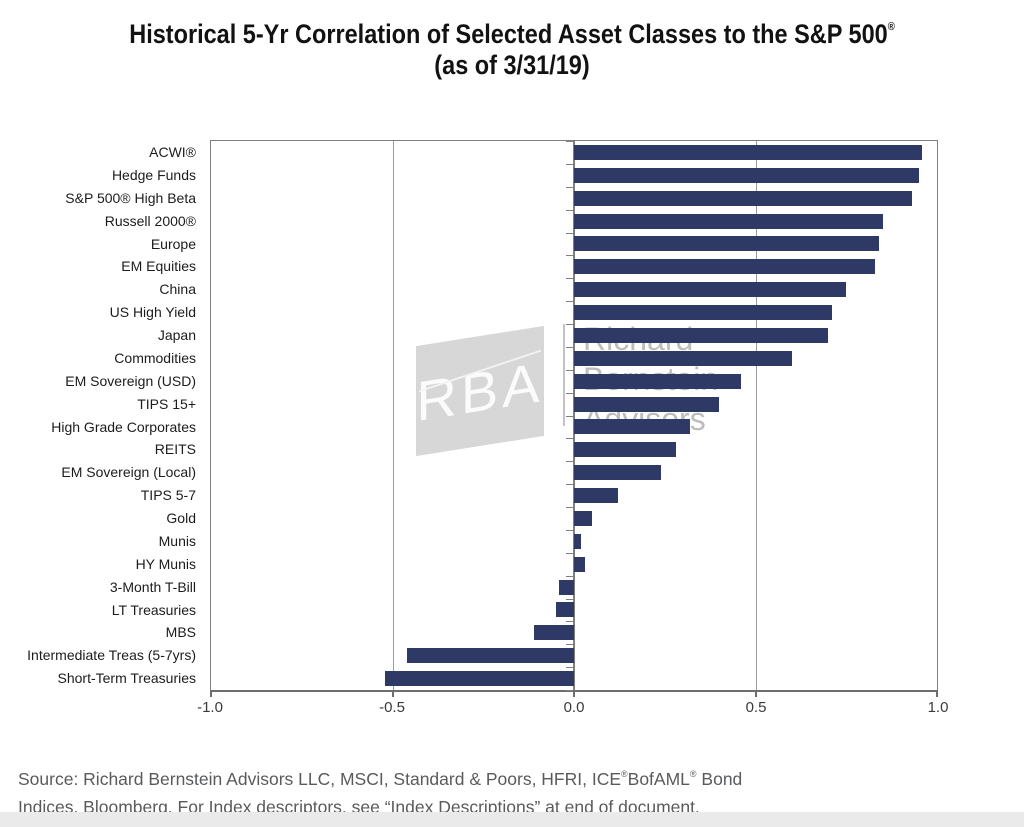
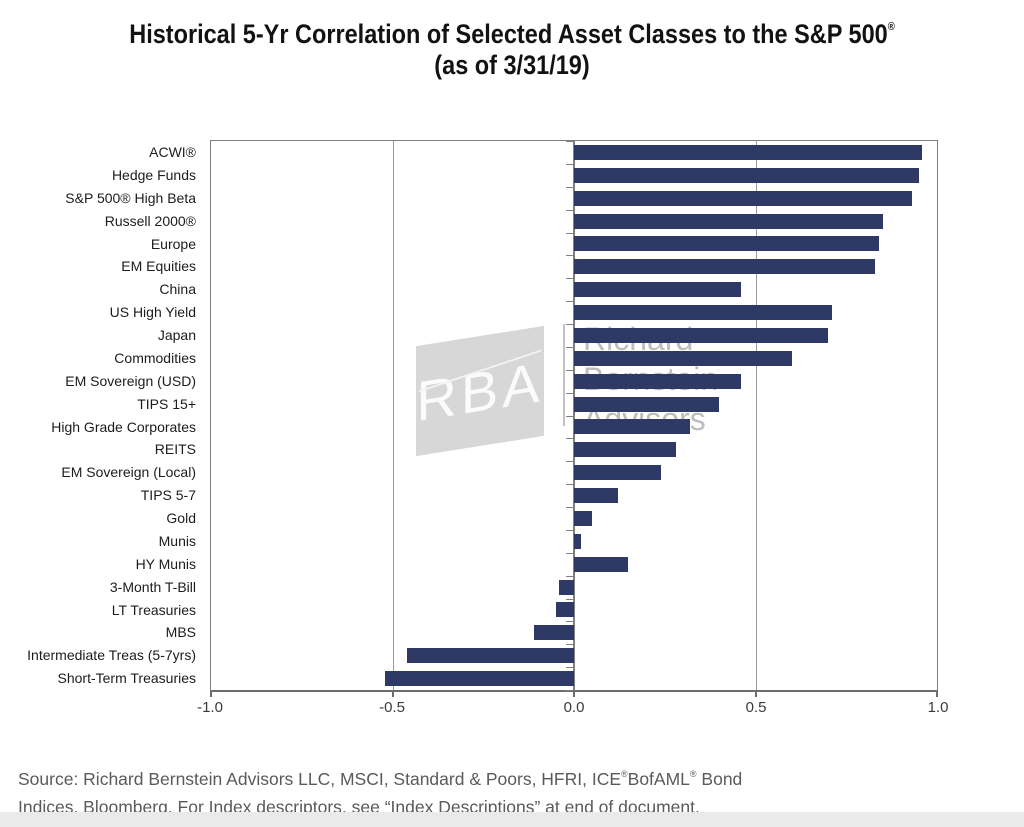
China: 0.75 -> 0.46
HY Munis: 0.03 -> 0.15
